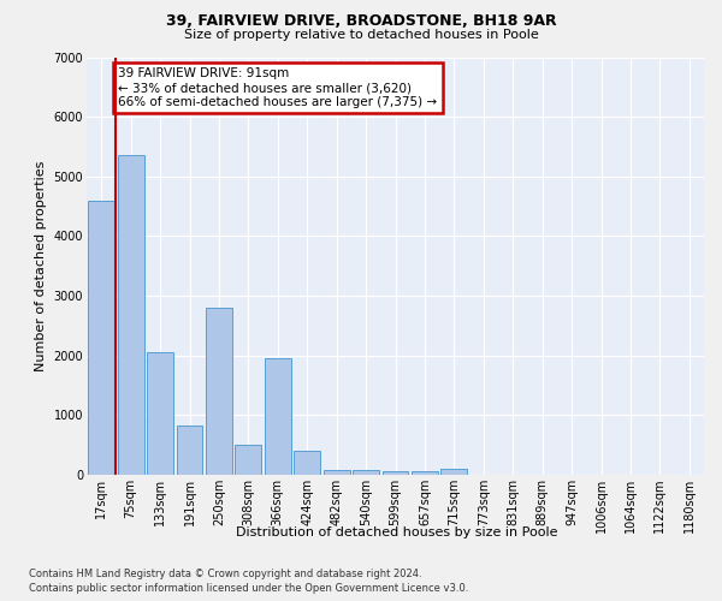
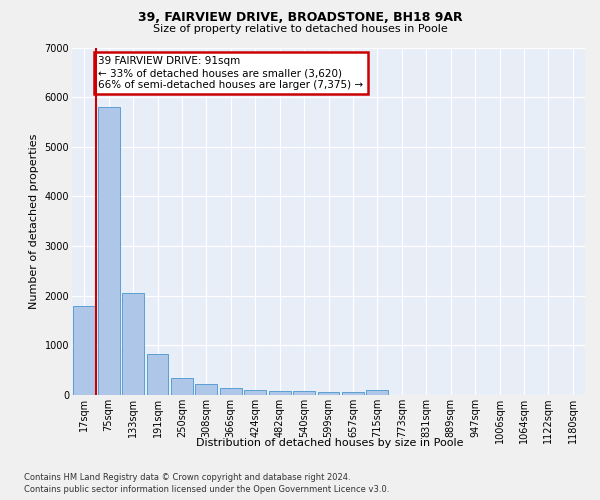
17sqm: 4600 -> 1800
75sqm: 5350 -> 5800
250sqm: 2800 -> 340
308sqm: 500 -> 220
366sqm: 1950 -> 140
424sqm: 400 -> 110
